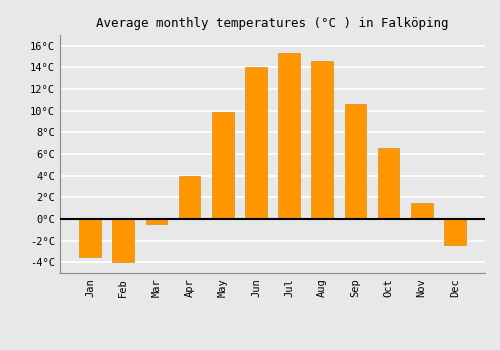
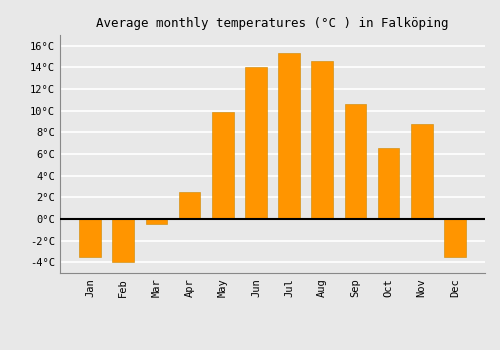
Apr: 4.0°C -> 2.5°C
Nov: 1.5°C -> 8.8°C
Dec: -2.4°C -> -3.5°C
